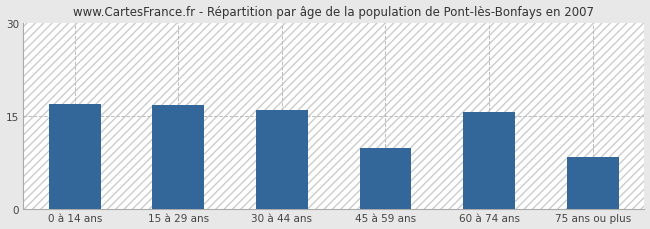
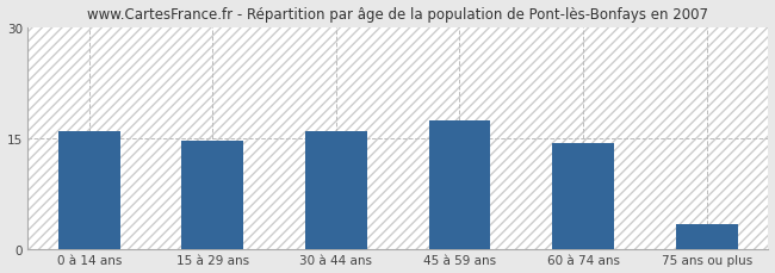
0 à 14 ans: 17.0 -> 16.0
15 à 29 ans: 16.8 -> 14.7
45 à 59 ans: 9.8 -> 17.5
60 à 74 ans: 15.6 -> 14.4
75 ans ou plus: 8.4 -> 3.5
